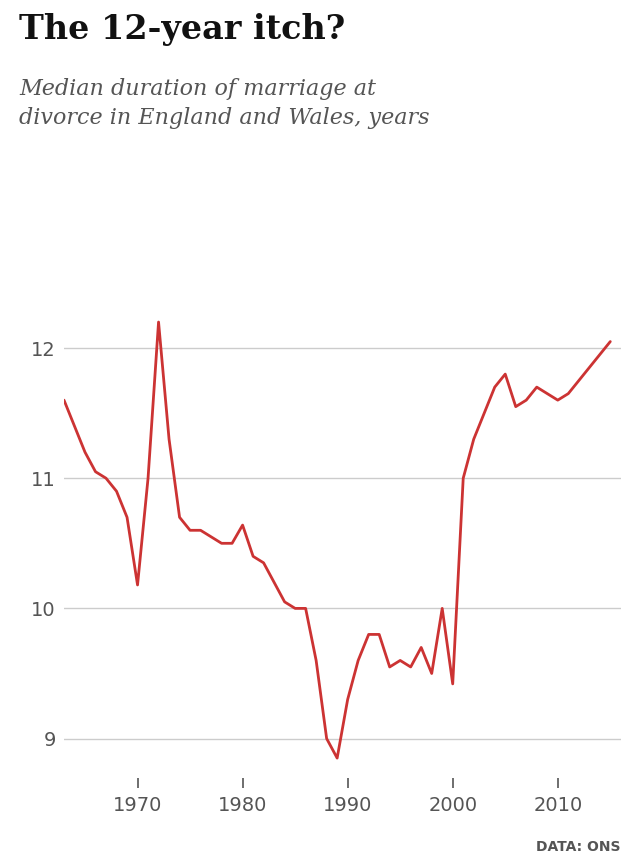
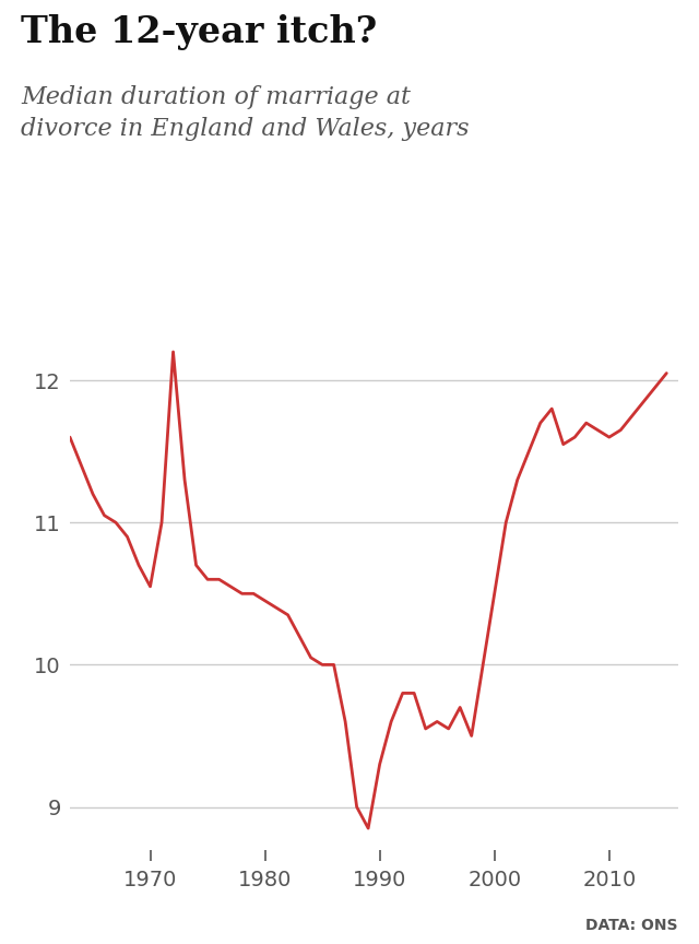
1970: 10.18 -> 10.55
1980: 10.64 -> 10.45
2000: 9.42 -> 10.50
